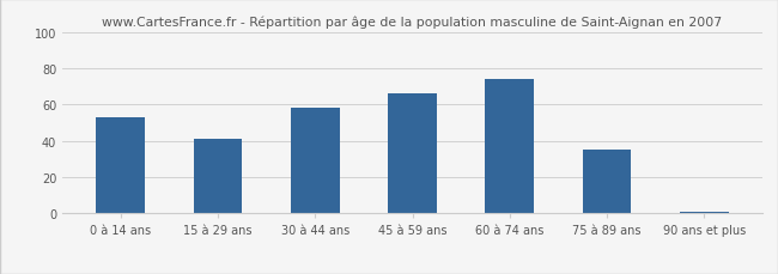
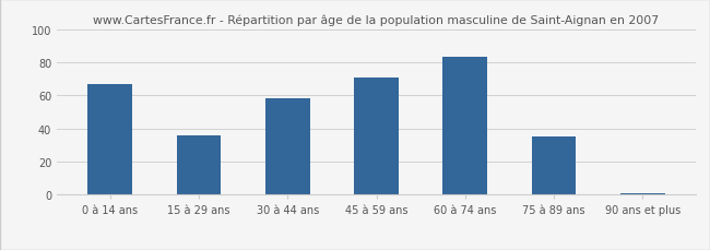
0 à 14 ans: 53 -> 67
15 à 29 ans: 41 -> 36
45 à 59 ans: 66 -> 71
60 à 74 ans: 74 -> 83
